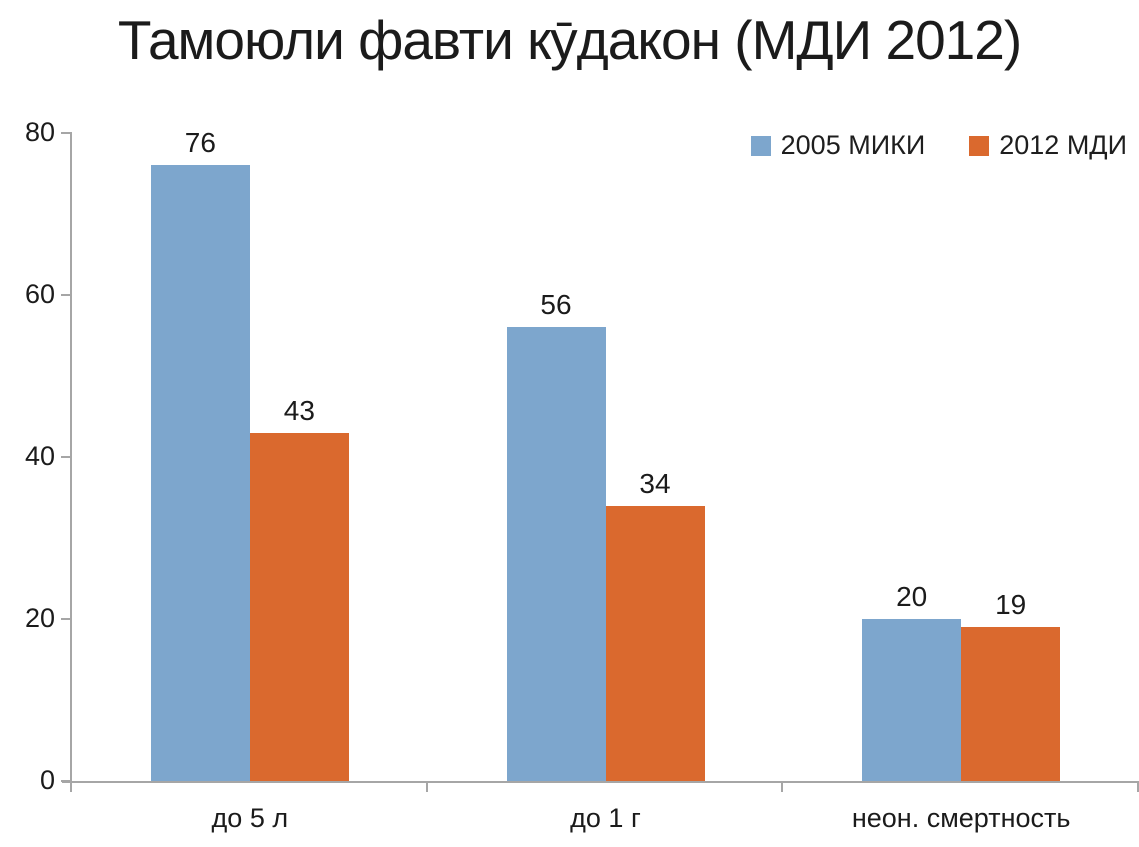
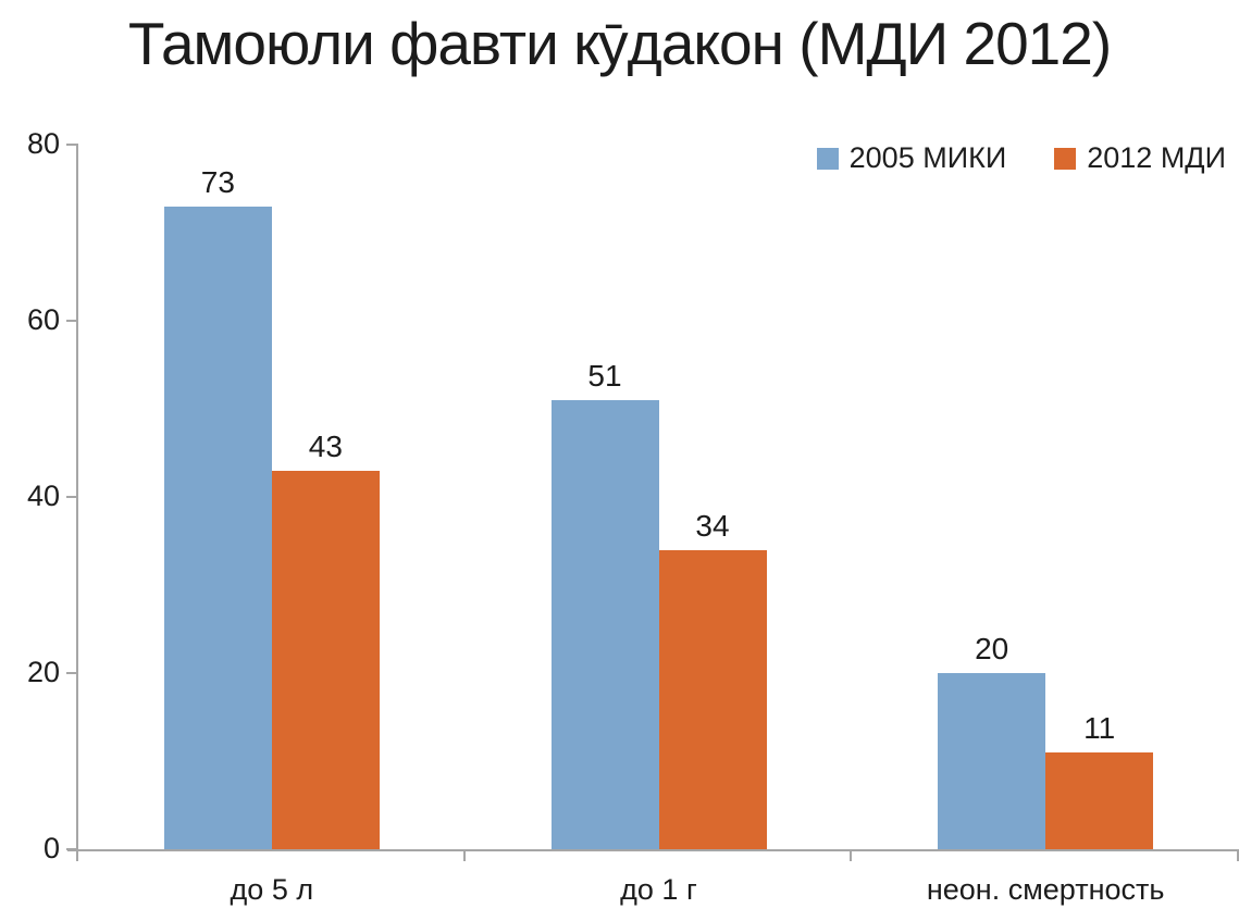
2005 МИКИ/до 5 л: 76 -> 73
2005 МИКИ/до 1 г: 56 -> 51
2012 МДИ/неон. смертность: 19 -> 11
